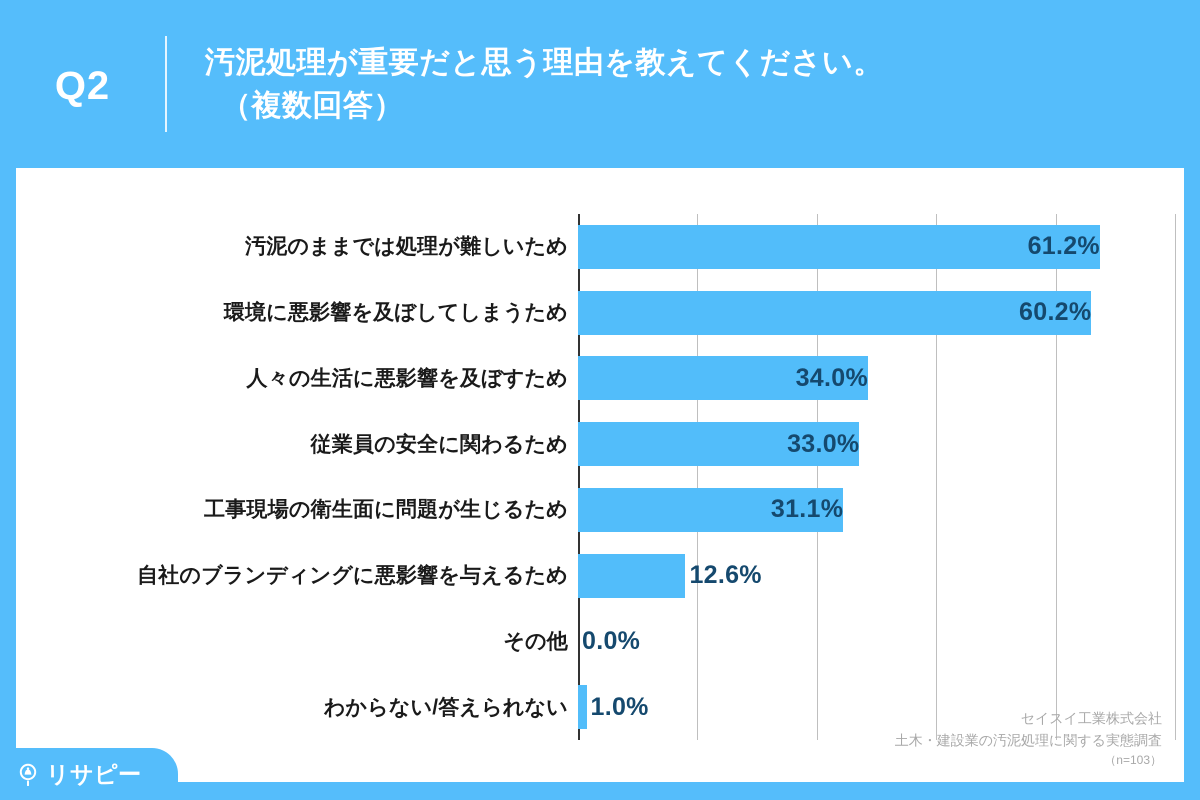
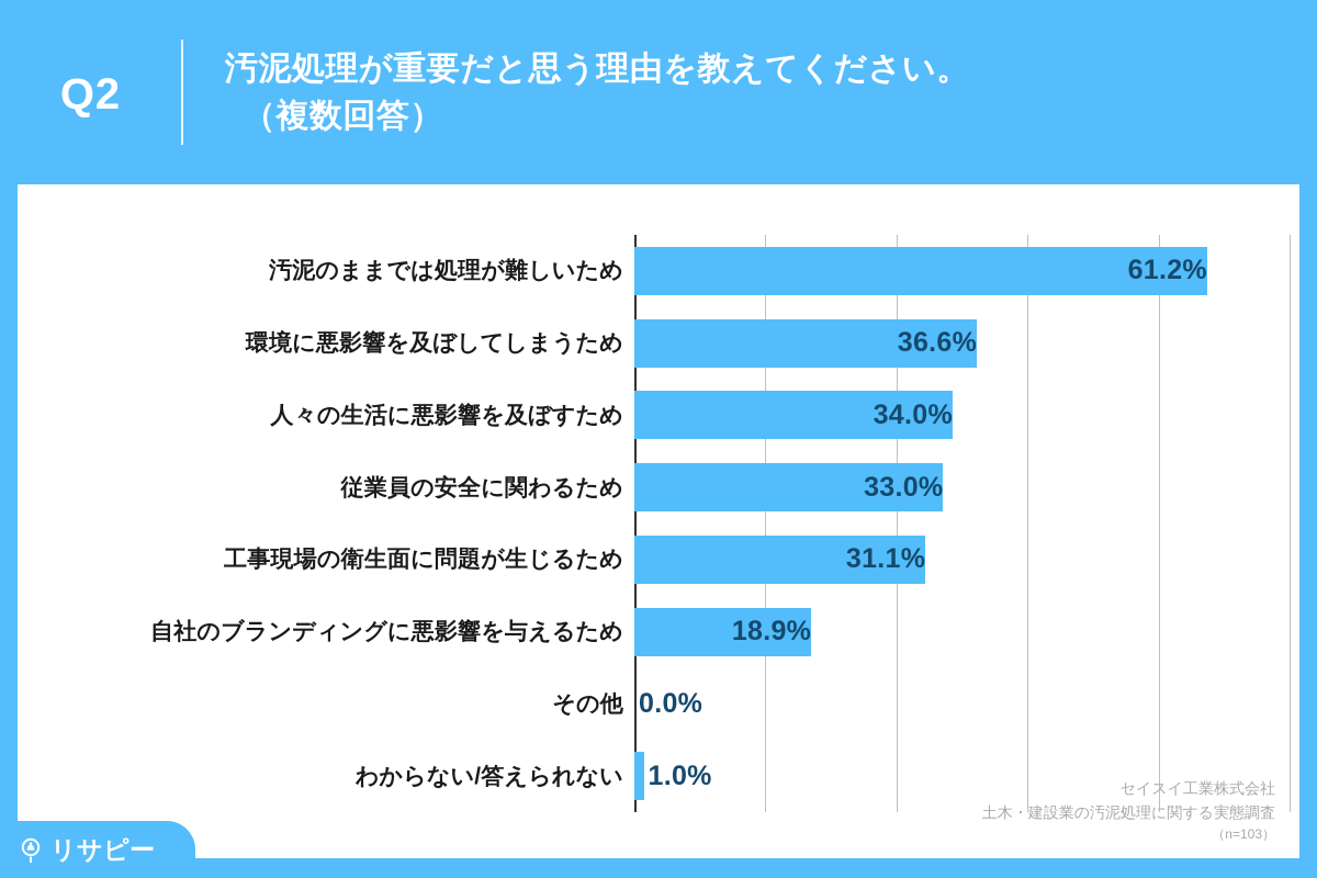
環境に悪影響を及ぼしてしまうため: 60.2% -> 36.6%
自社のブランディングに悪影響を与えるため: 12.6% -> 18.9%
